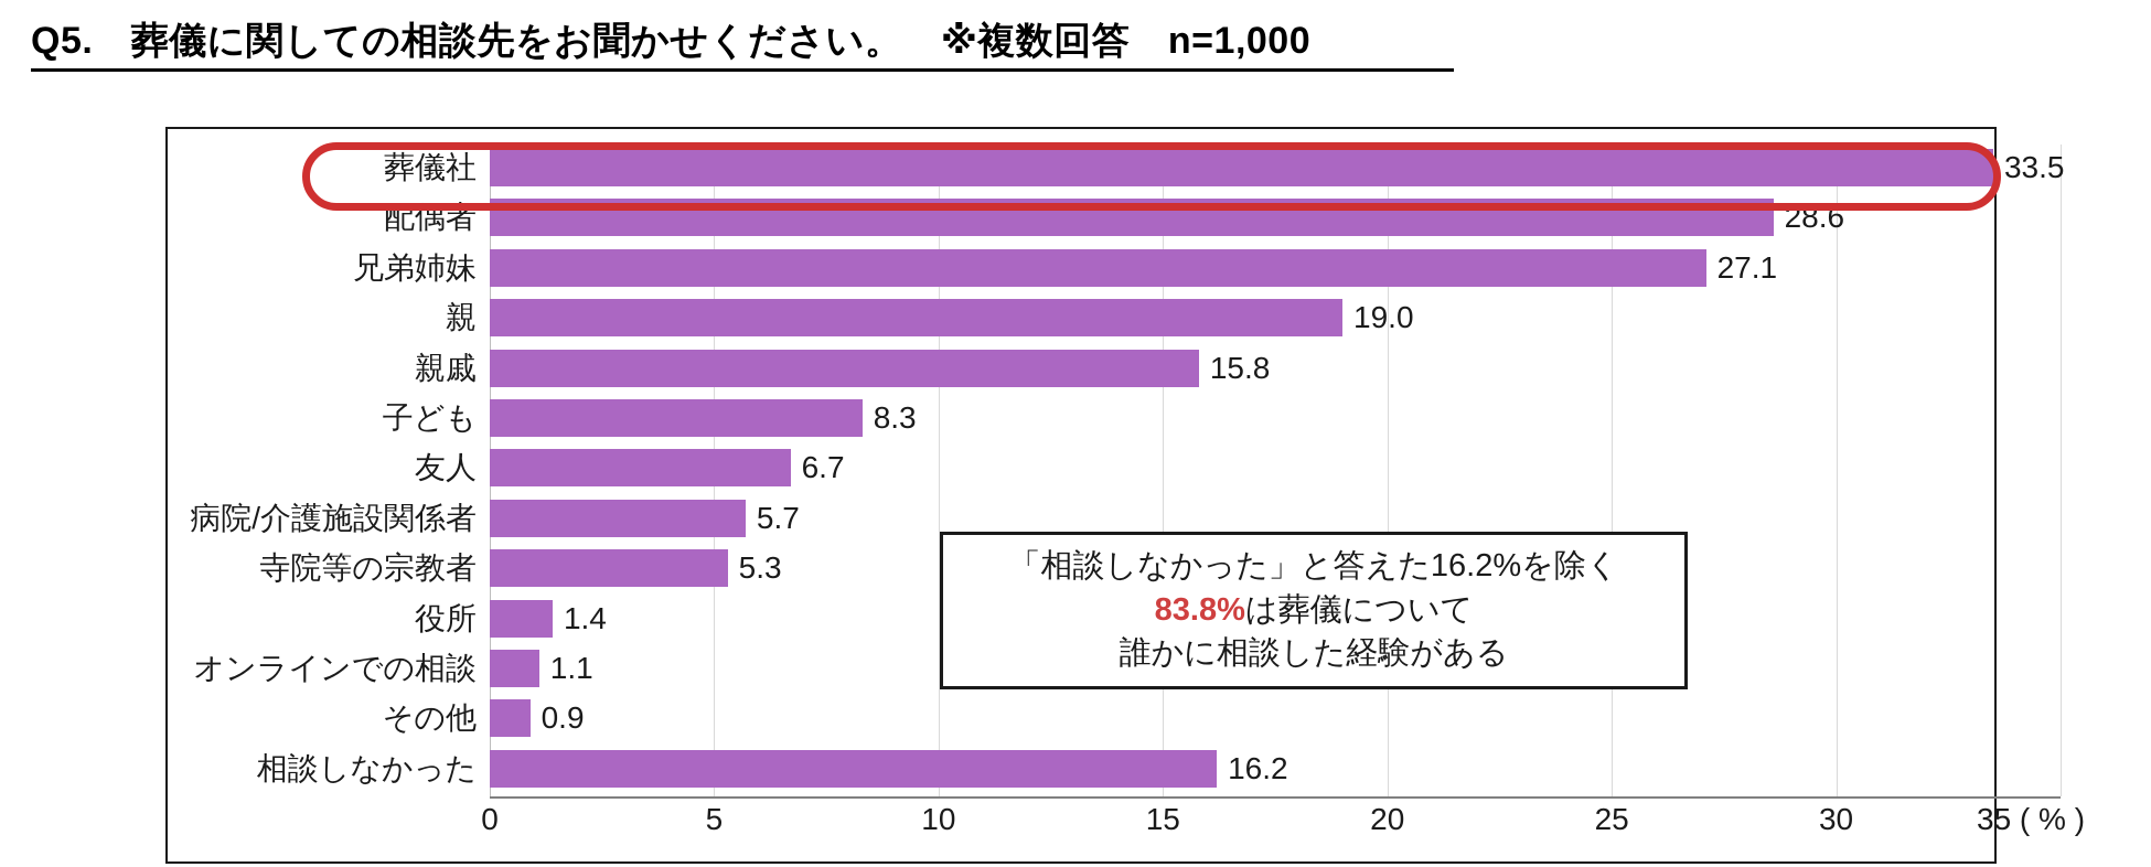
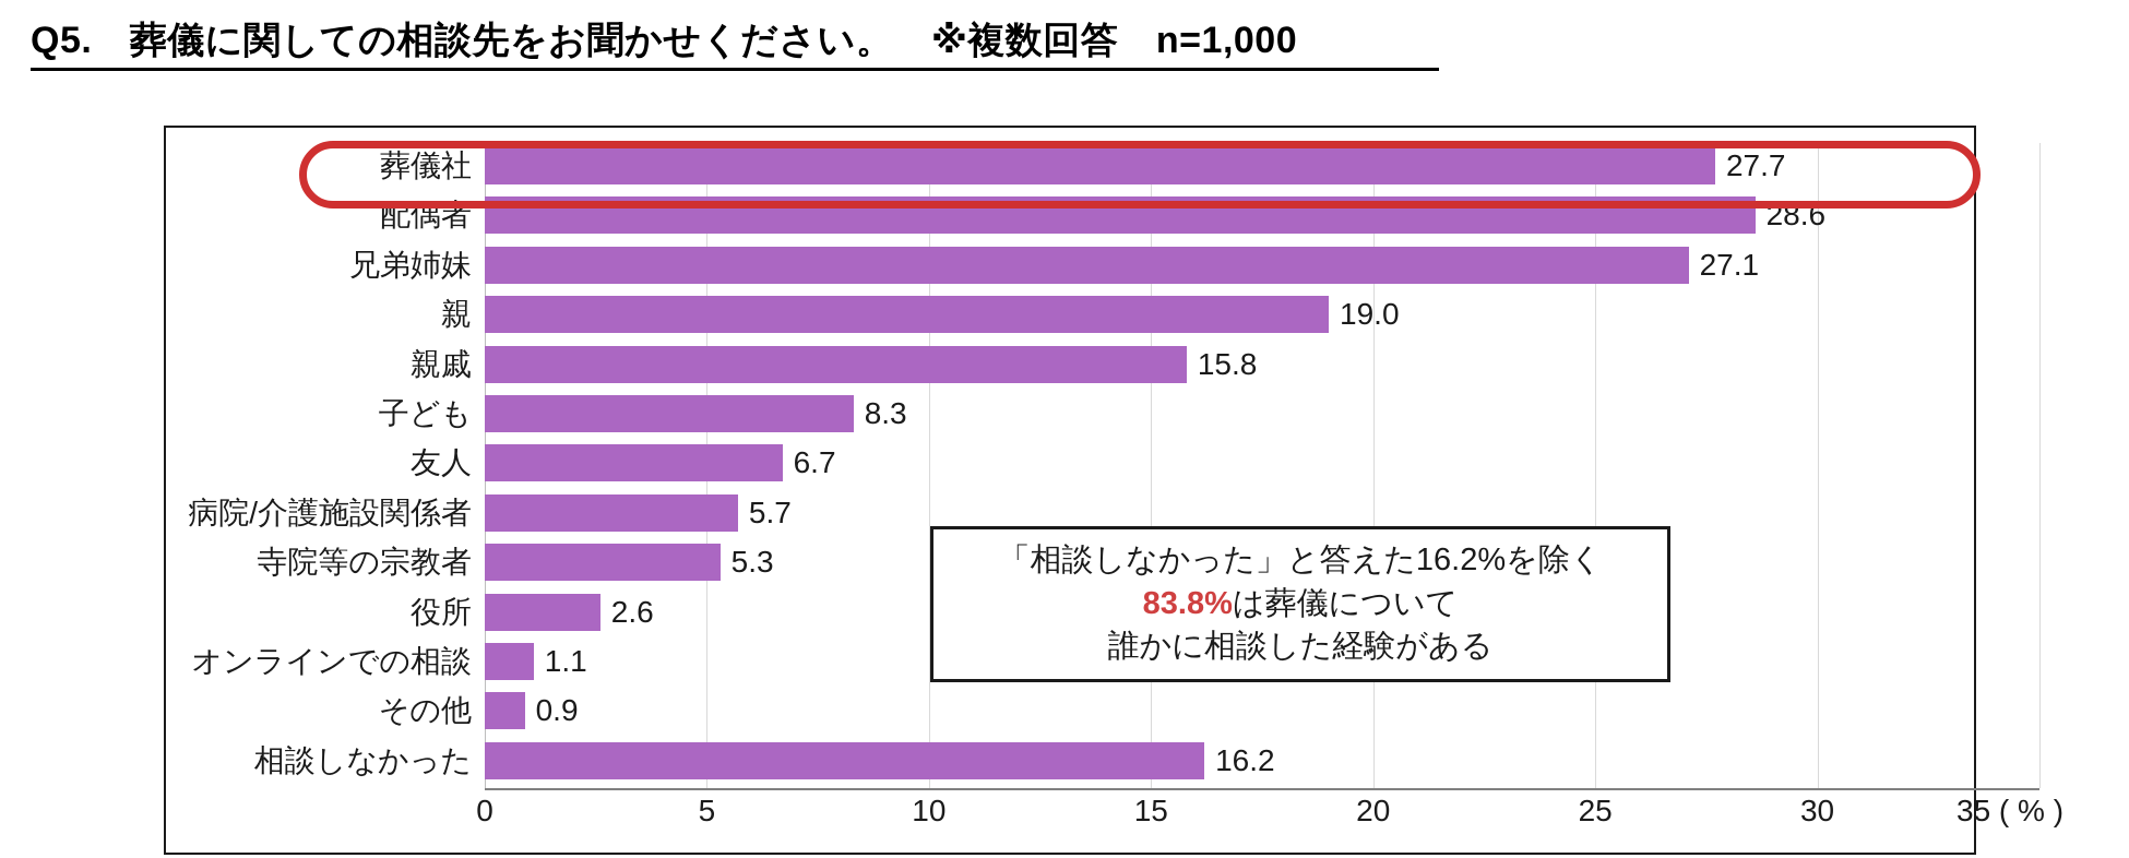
葬儀社: 33.5 -> 27.7
役所: 1.4 -> 2.6
